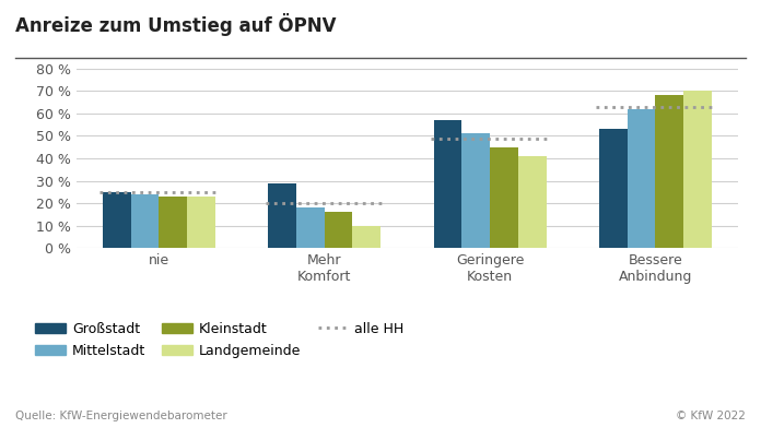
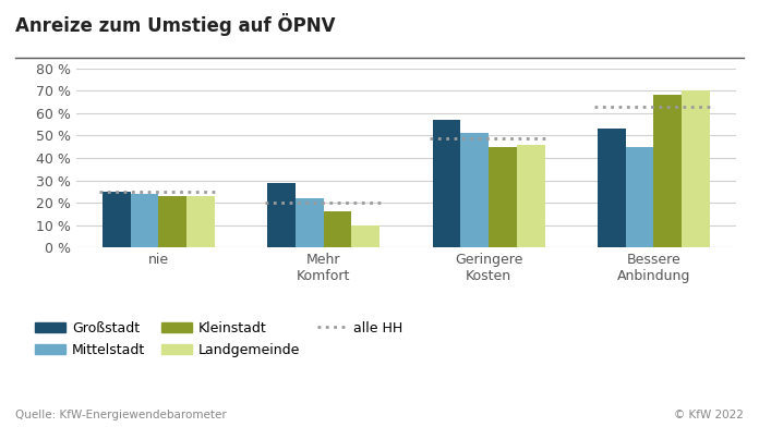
Mittelstadt/Mehr Komfort: 18 % -> 22 %
Landgemeinde/Geringere Kosten: 41 % -> 46 %
Mittelstadt/Bessere Anbindung: 62 % -> 45 %
